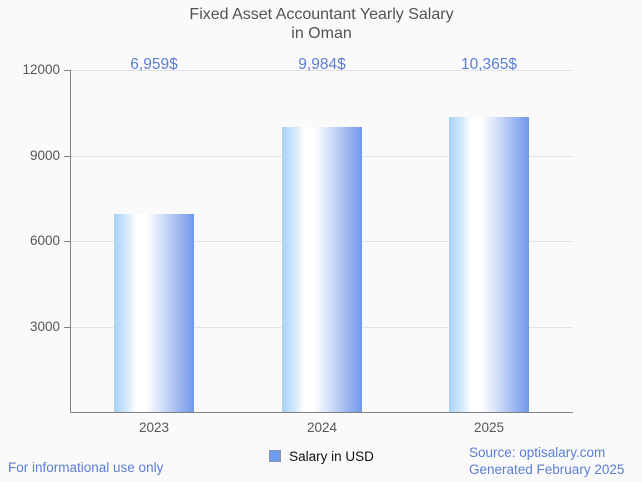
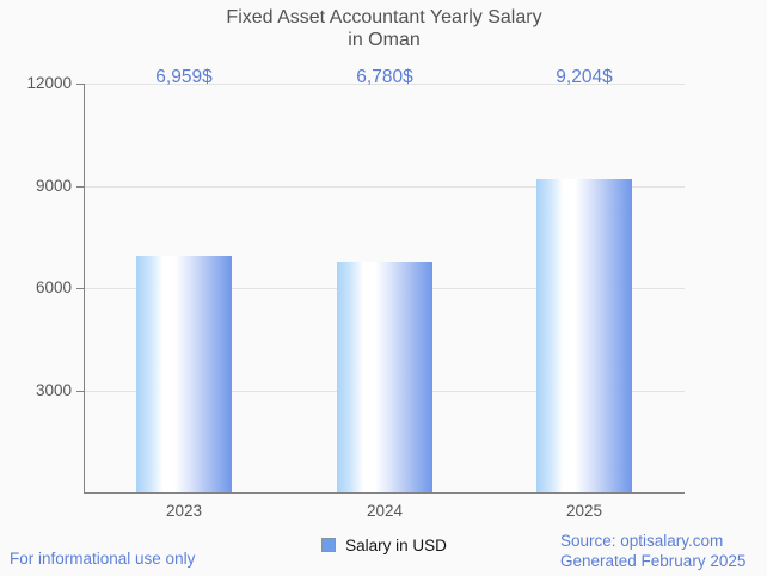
2024: 9,984 -> 6,780
2025: 10,365 -> 9,204
